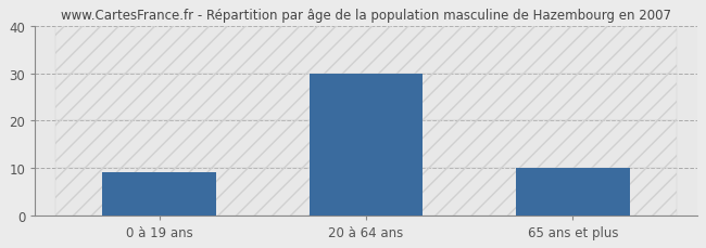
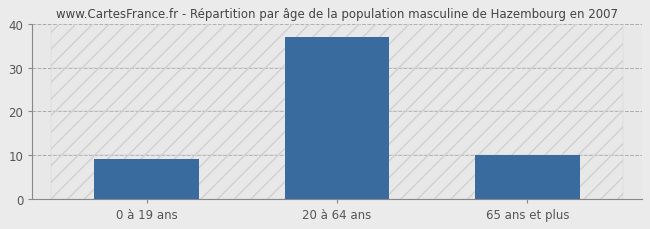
20 à 64 ans: 30 -> 37
